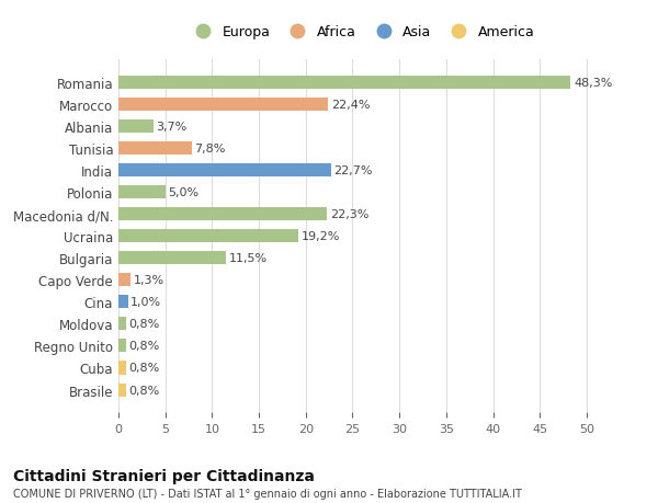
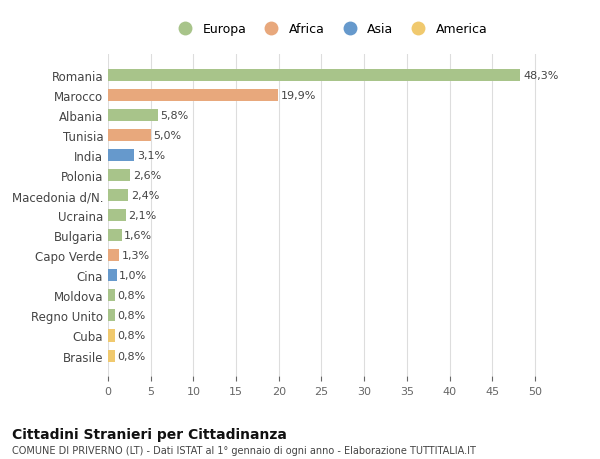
Marocco: 22,4% -> 19,9%
Albania: 3,7% -> 5,8%
Tunisia: 7,8% -> 5,0%
India: 22,7% -> 3,1%
Polonia: 5,0% -> 2,6%
Macedonia d/N.: 22,3% -> 2,4%
Ucraina: 19,2% -> 2,1%
Bulgaria: 11,5% -> 1,6%
